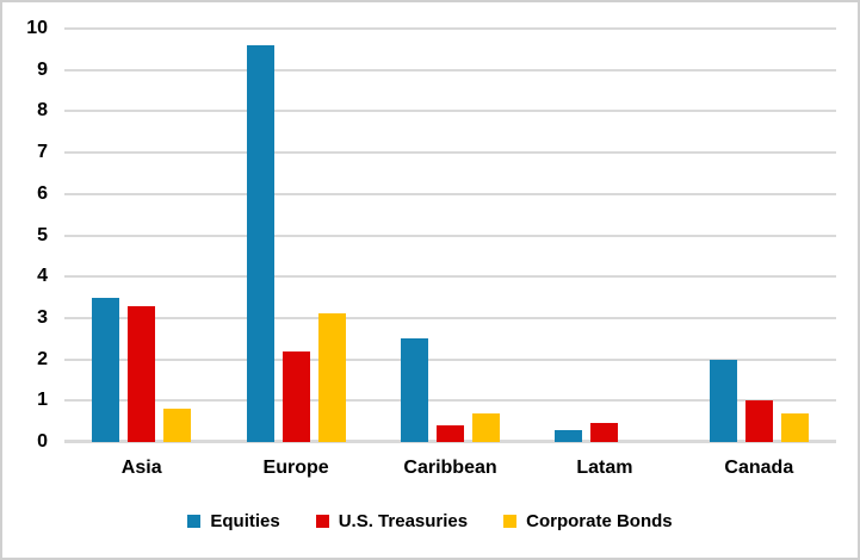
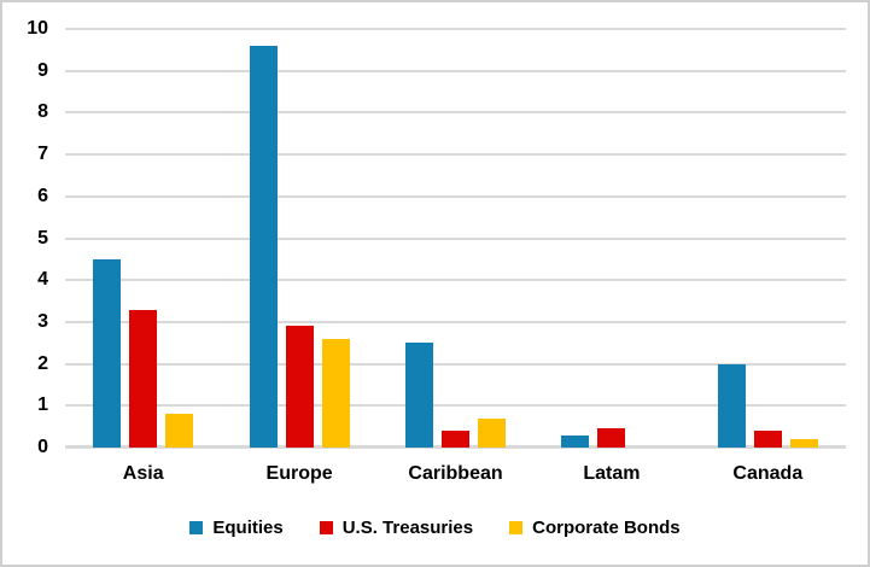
Equities/Asia: 3.5 -> 4.5
U.S. Treasuries/Europe: 2.2 -> 2.9
Corporate Bonds/Europe: 3.1 -> 2.6
U.S. Treasuries/Canada: 1.0 -> 0.4
Corporate Bonds/Canada: 0.7 -> 0.2
